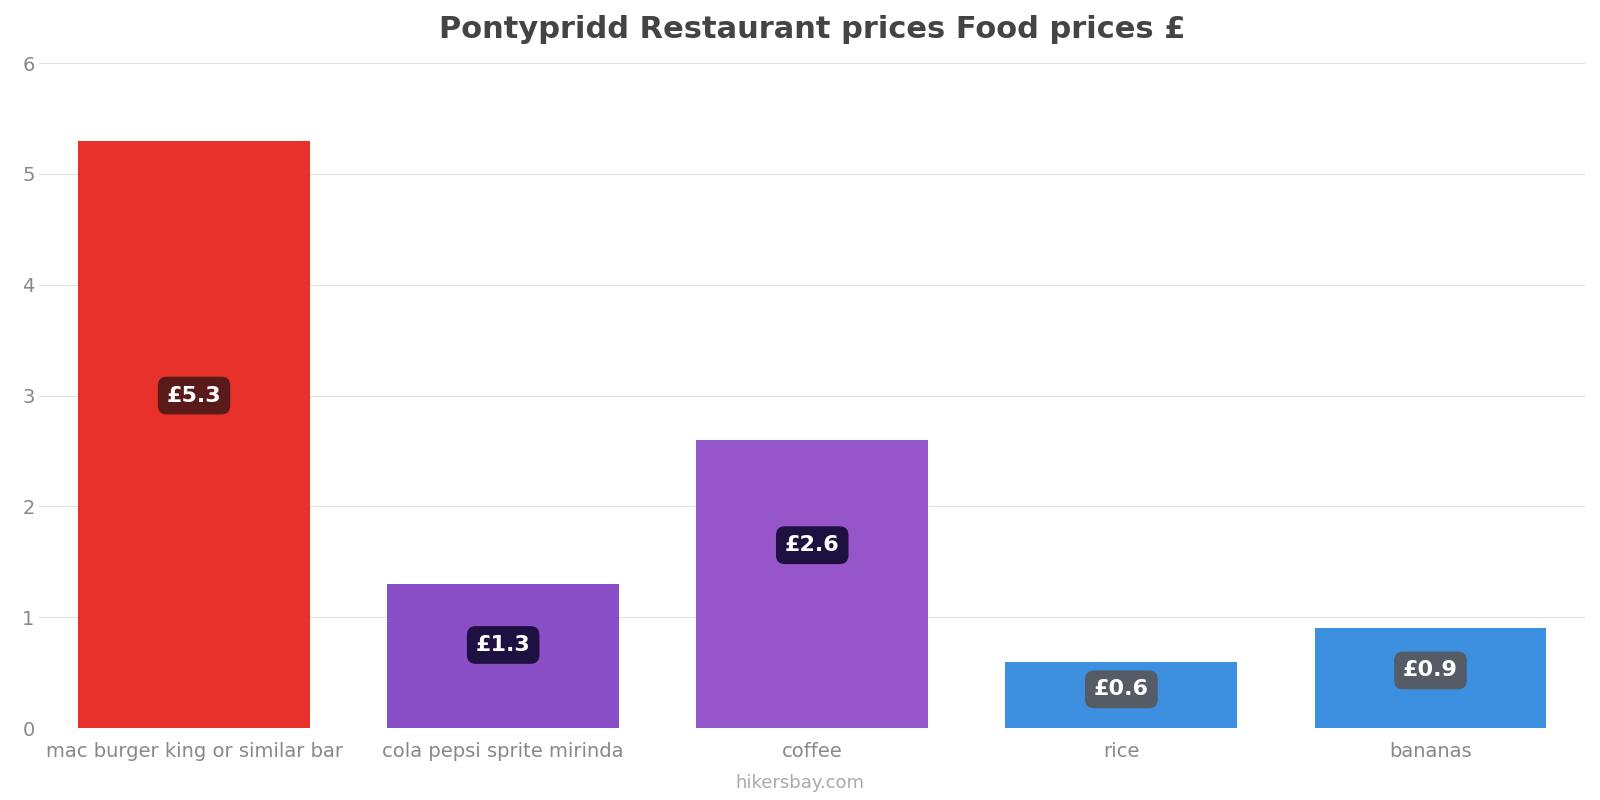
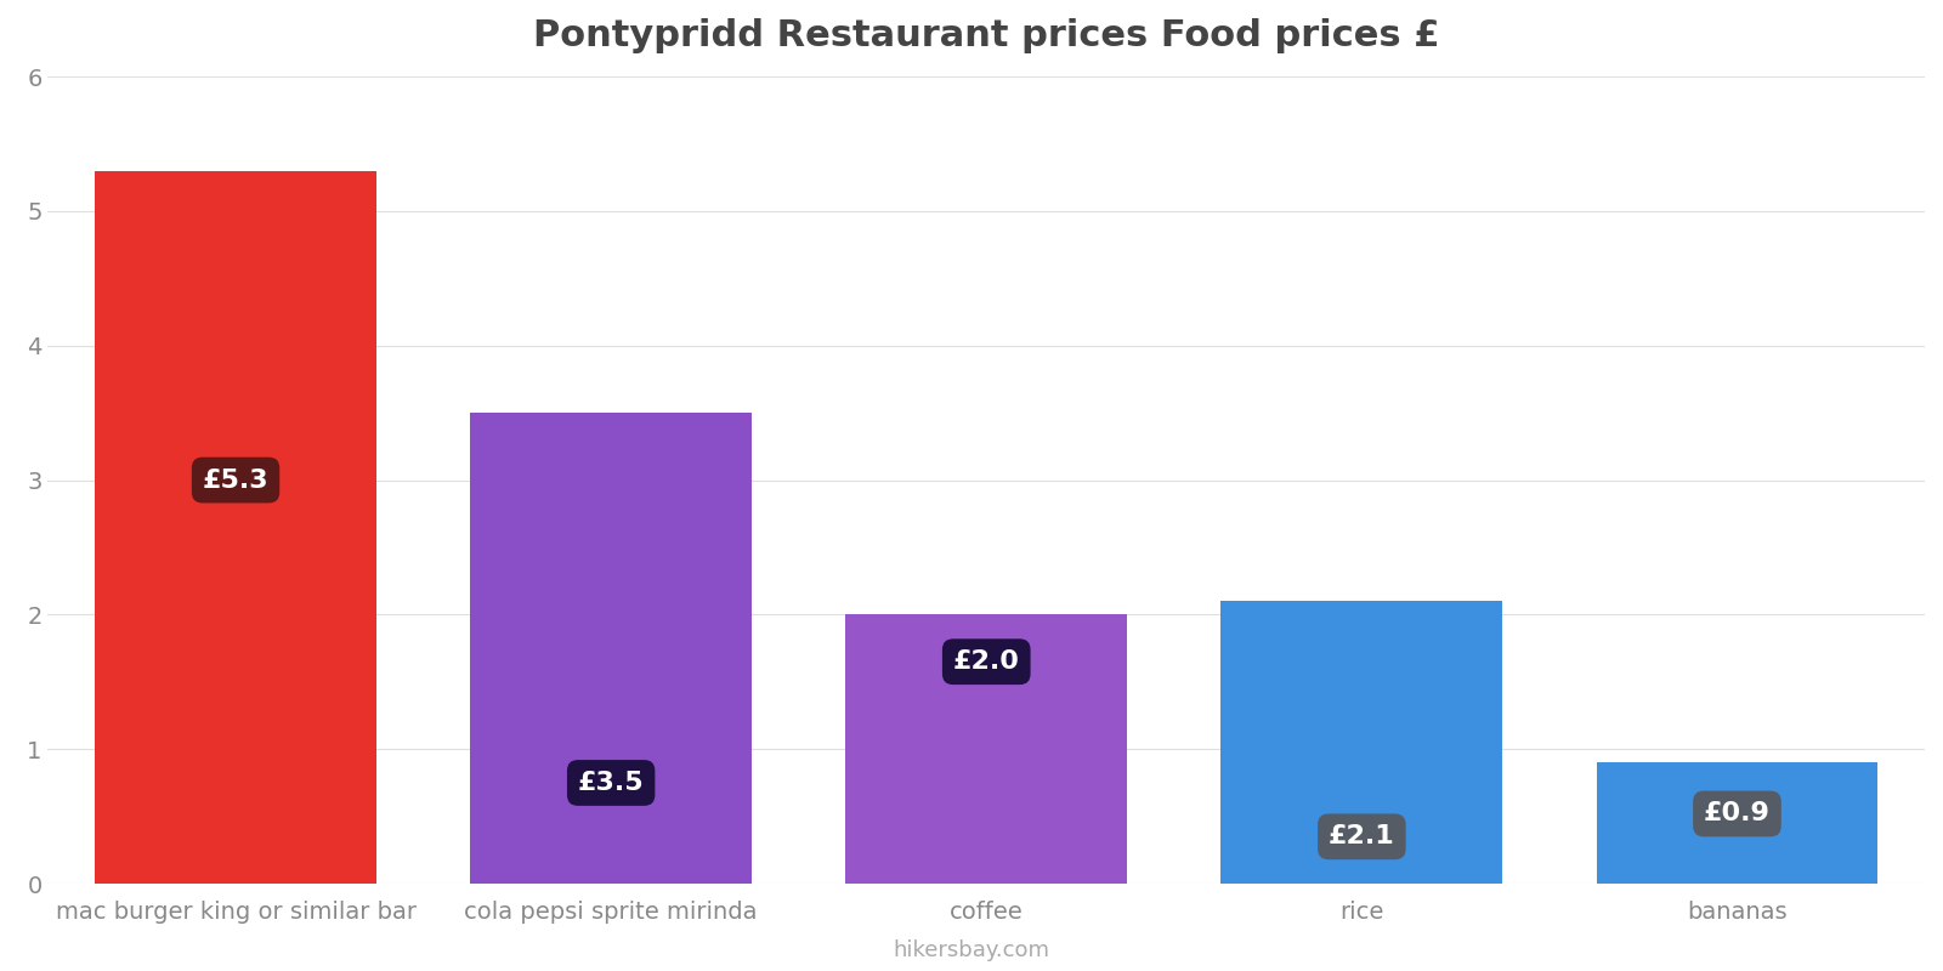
cola pepsi sprite mirinda: £1.3 -> £3.5
coffee: £2.6 -> £2.0
rice: £0.6 -> £2.1
